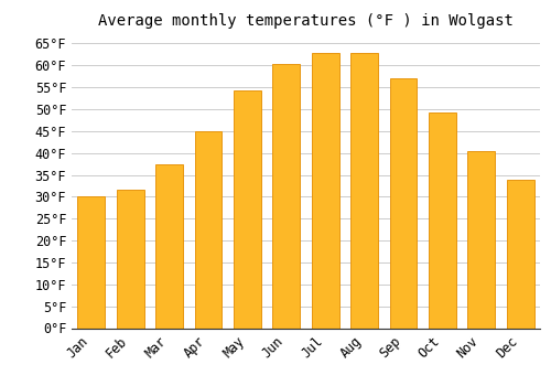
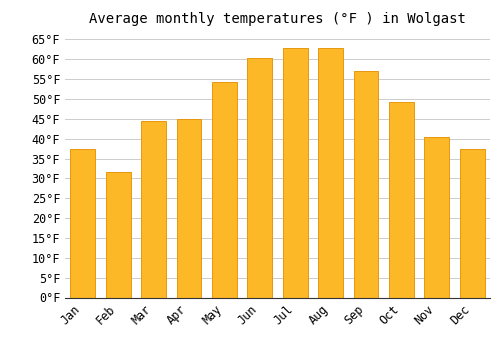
Jan: 30.2°F -> 37.5°F
Mar: 37.4°F -> 44.5°F
Dec: 34.0°F -> 37.5°F
